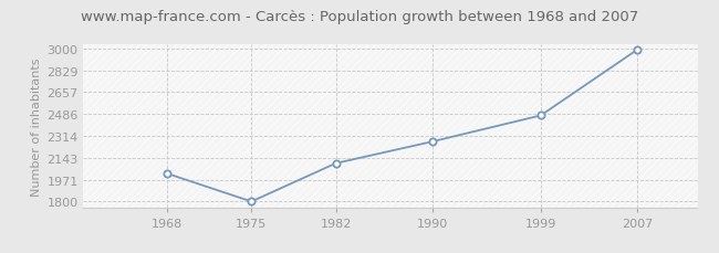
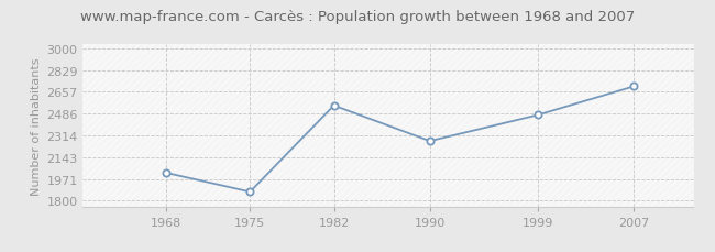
1975: 1800 -> 1870
1982: 2100 -> 2550
2007: 2990 -> 2700
